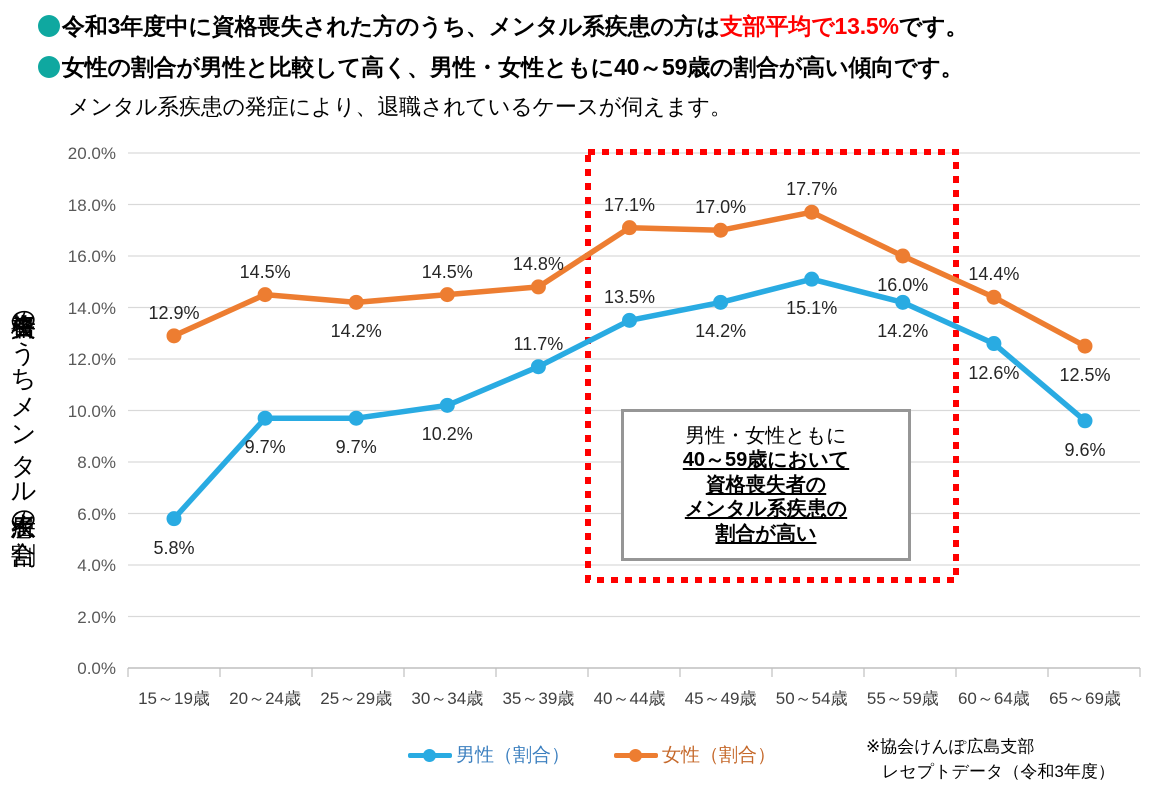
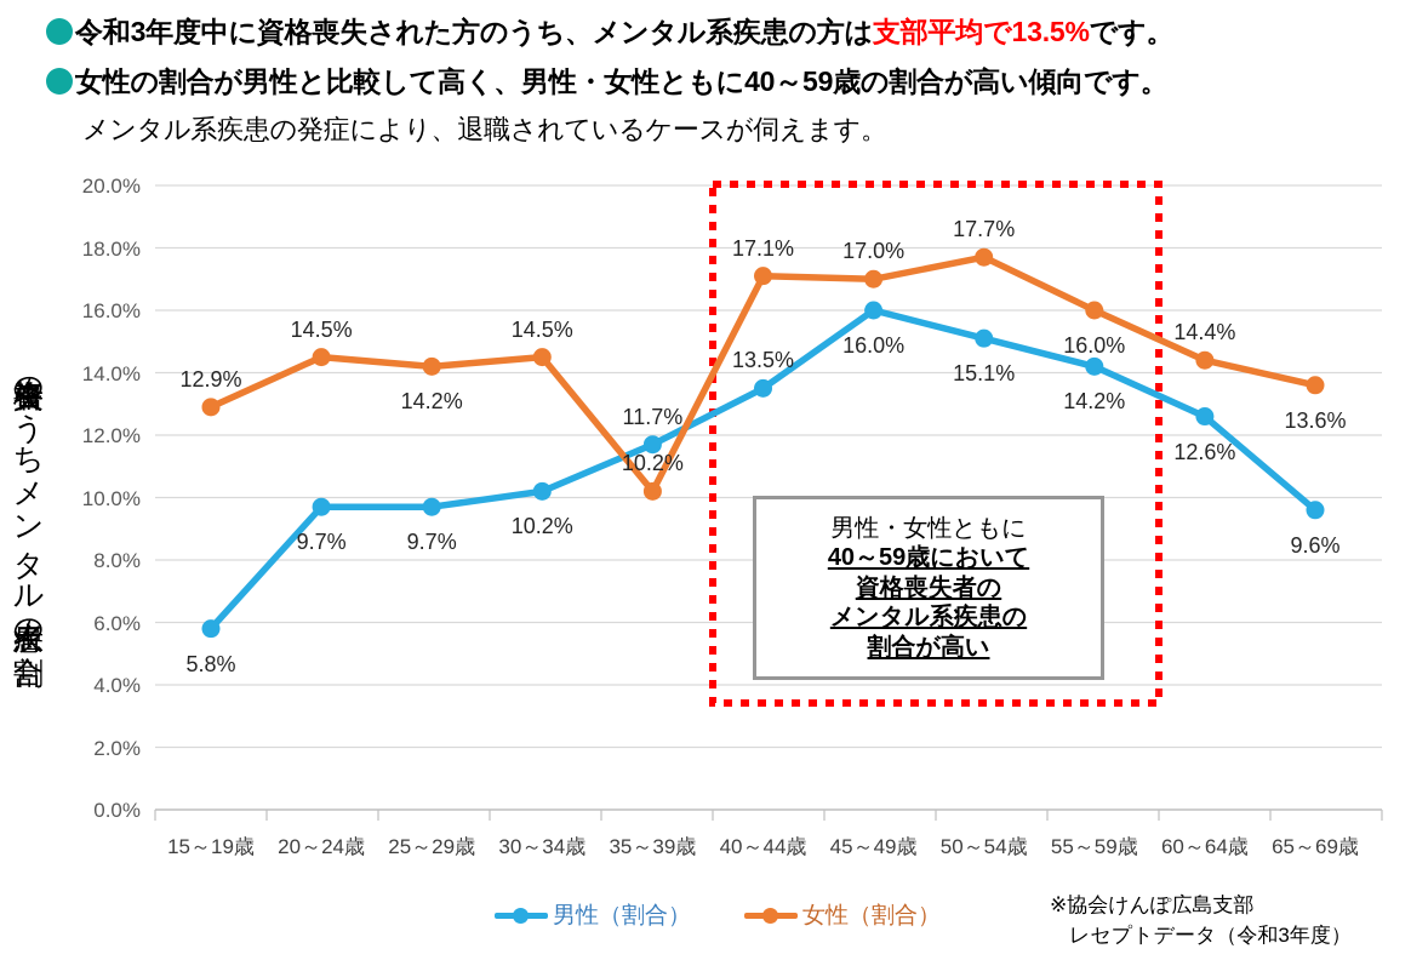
女性（割合）/35～39歳: 14.8% -> 10.2%
男性（割合）/45～49歳: 14.2% -> 16.0%
女性（割合）/65～69歳: 12.5% -> 13.6%
